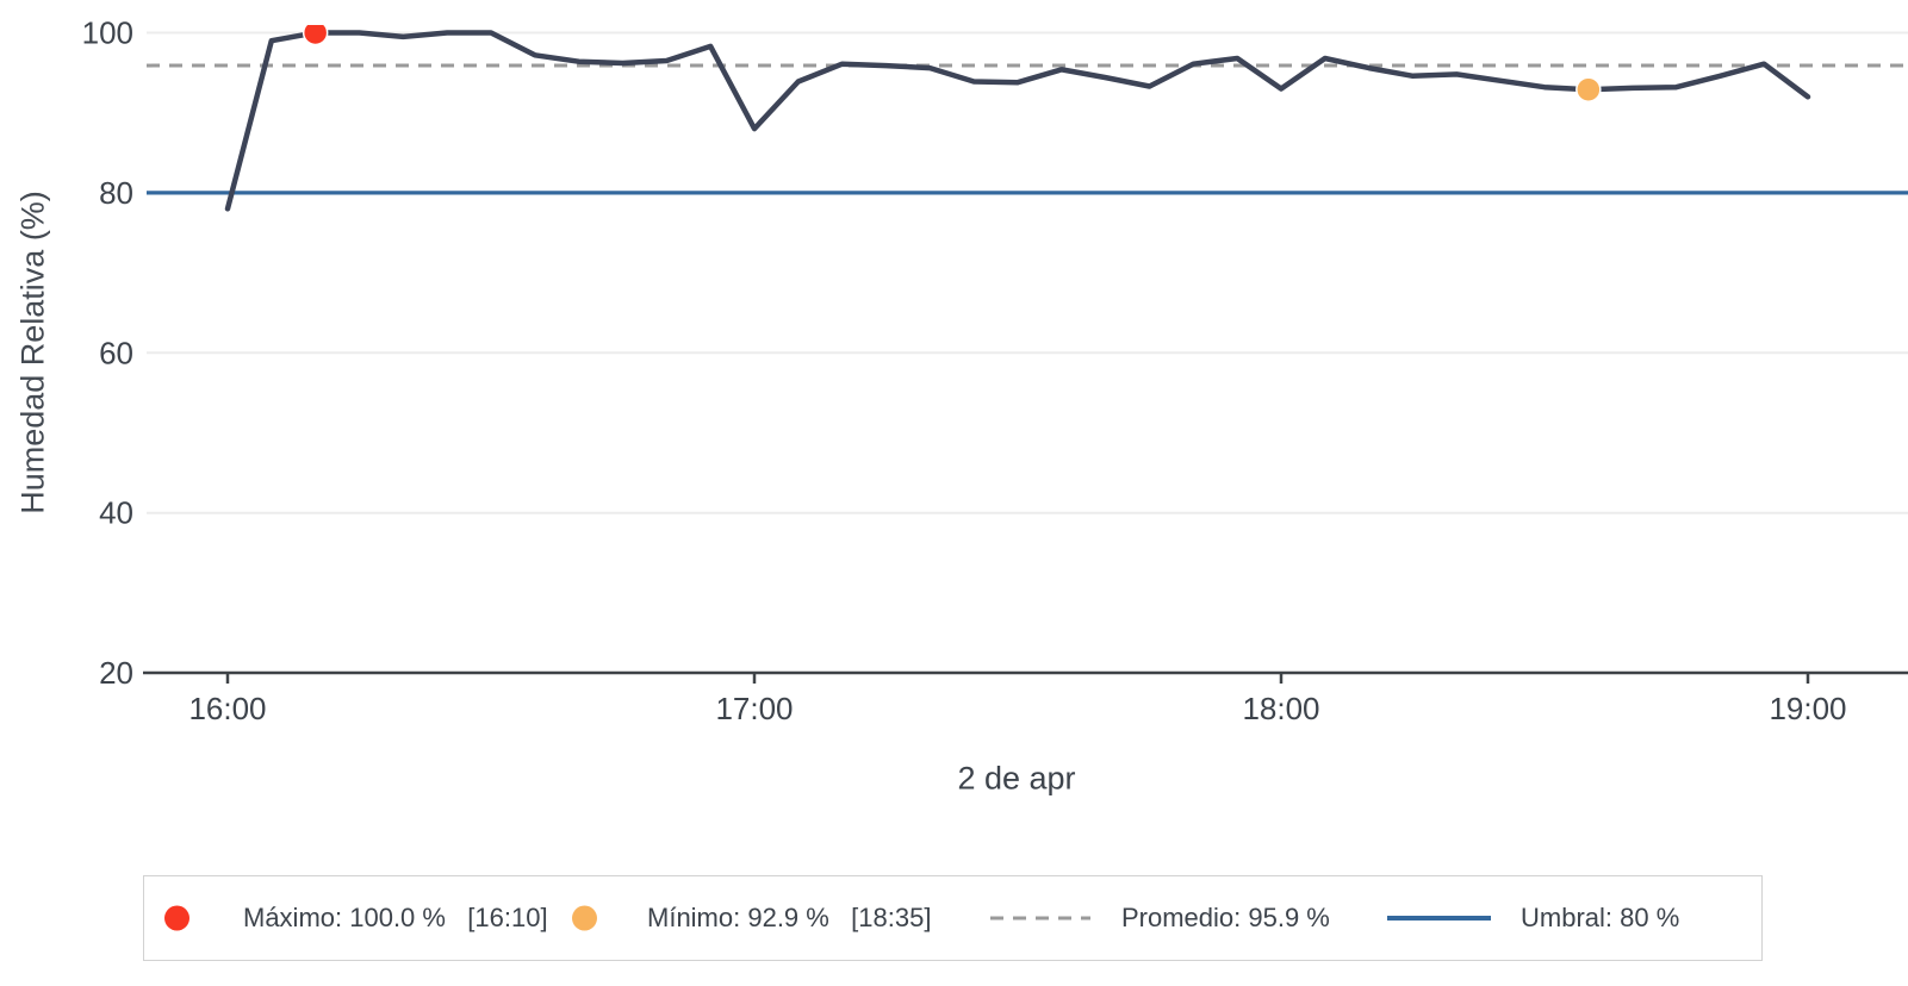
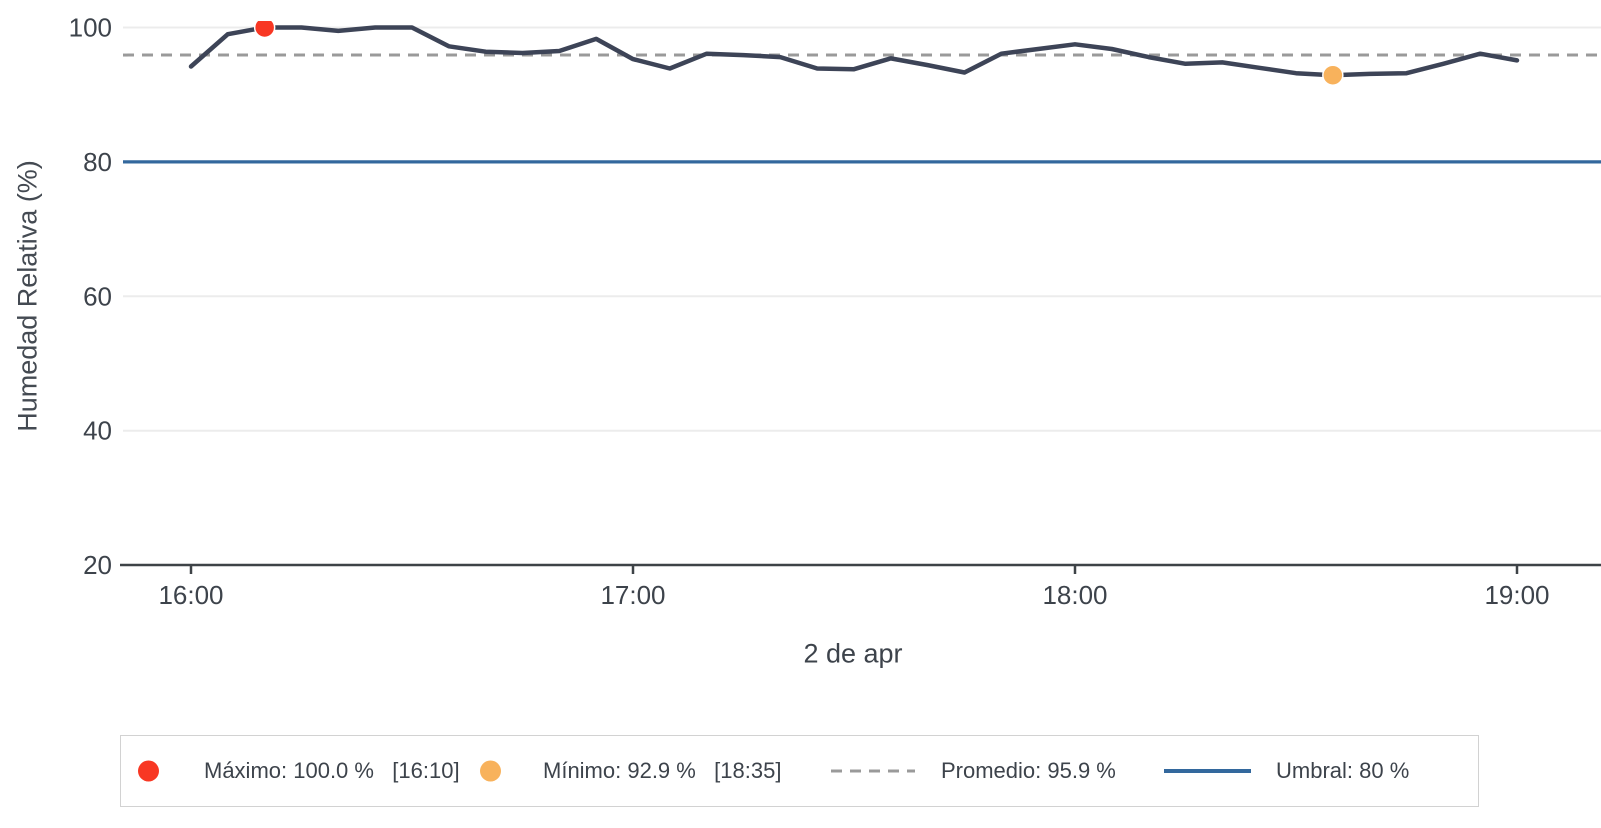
16:00: 78 -> 94
17:00: 88 -> 95
18:00: 93 -> 98
19:00: 92 -> 95
